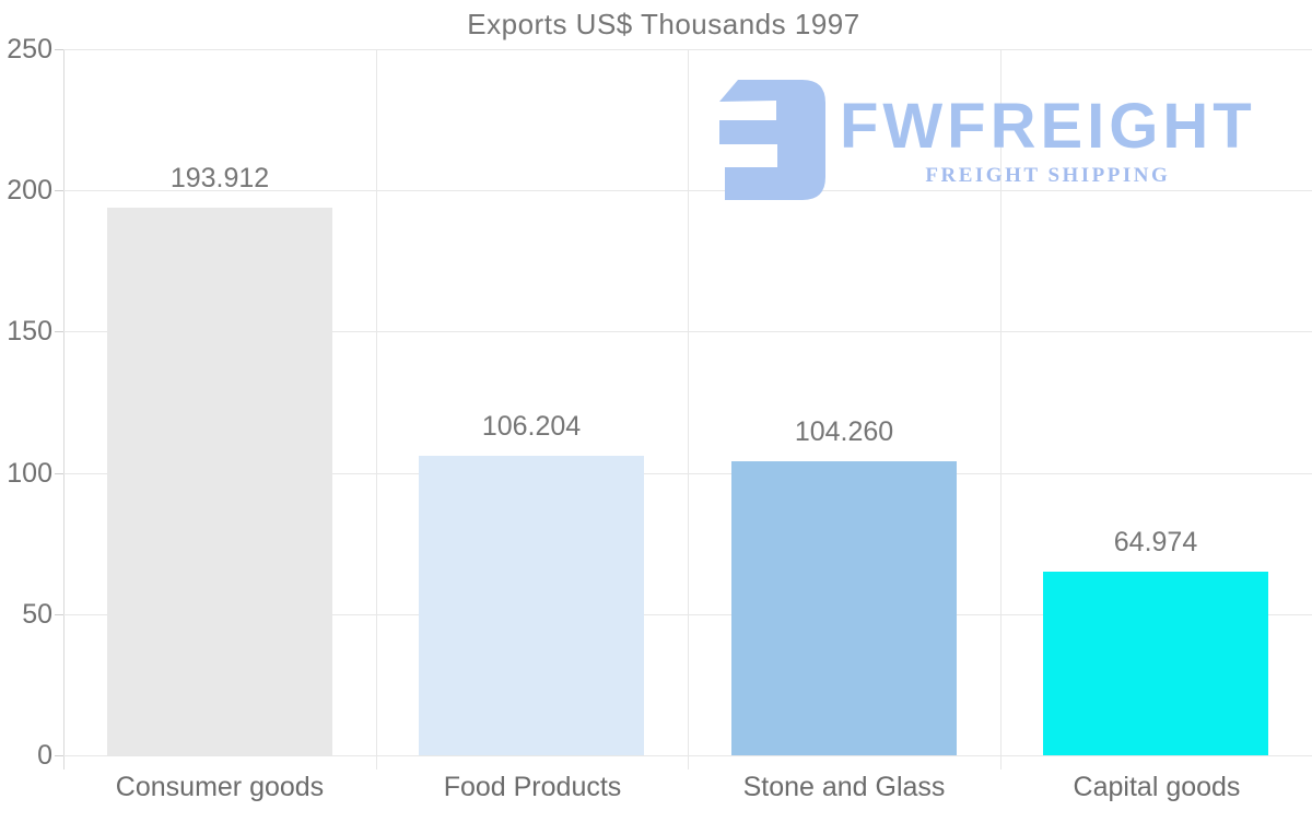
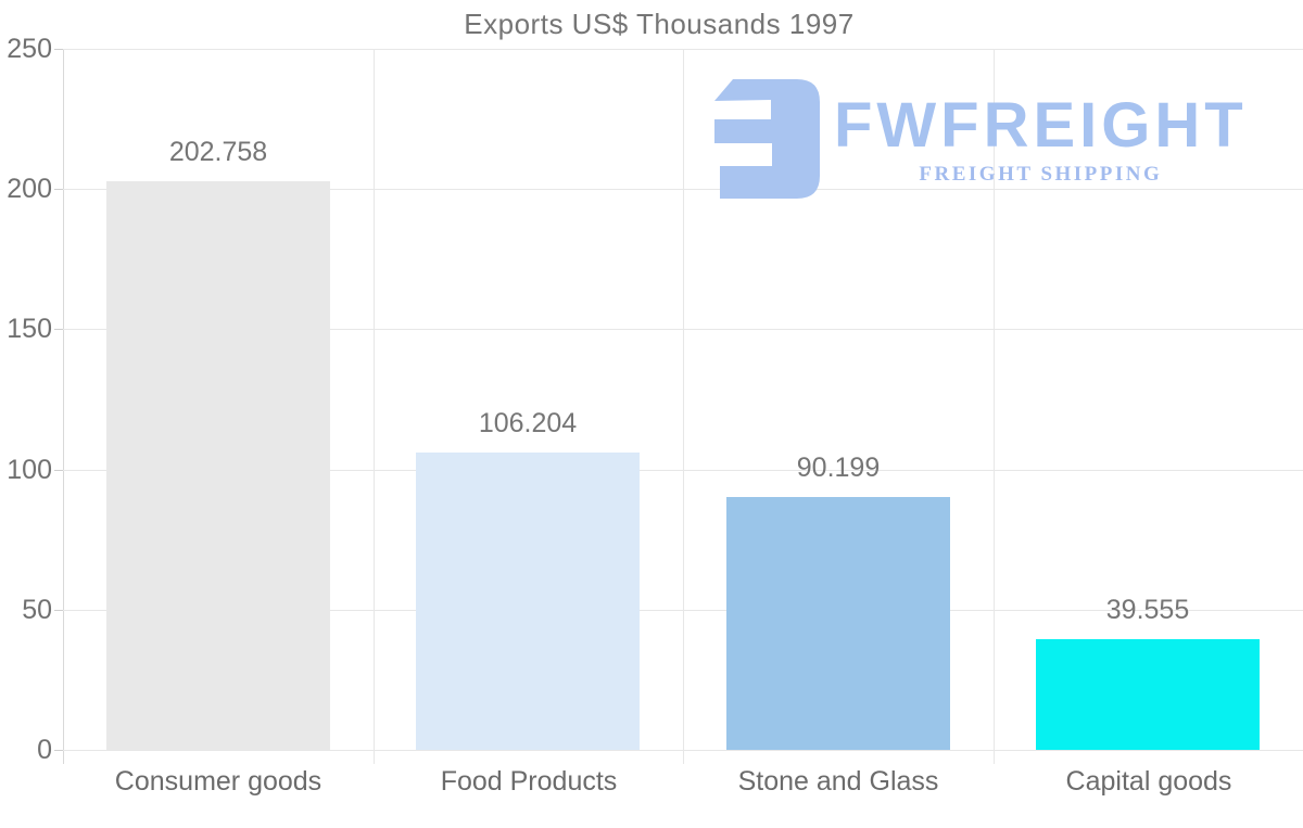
Consumer goods: 193.912 -> 202.758
Stone and Glass: 104.260 -> 90.199
Capital goods: 64.974 -> 39.555
